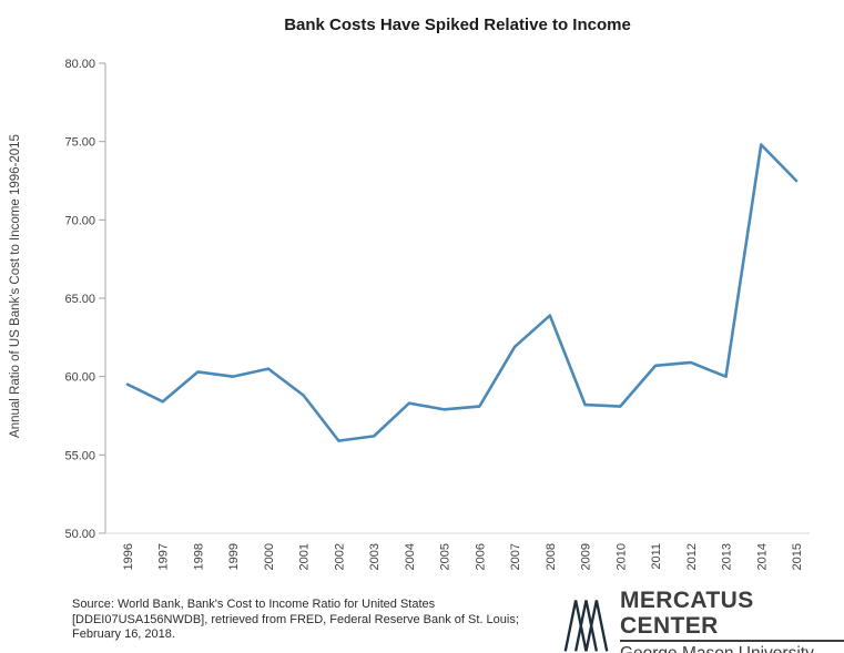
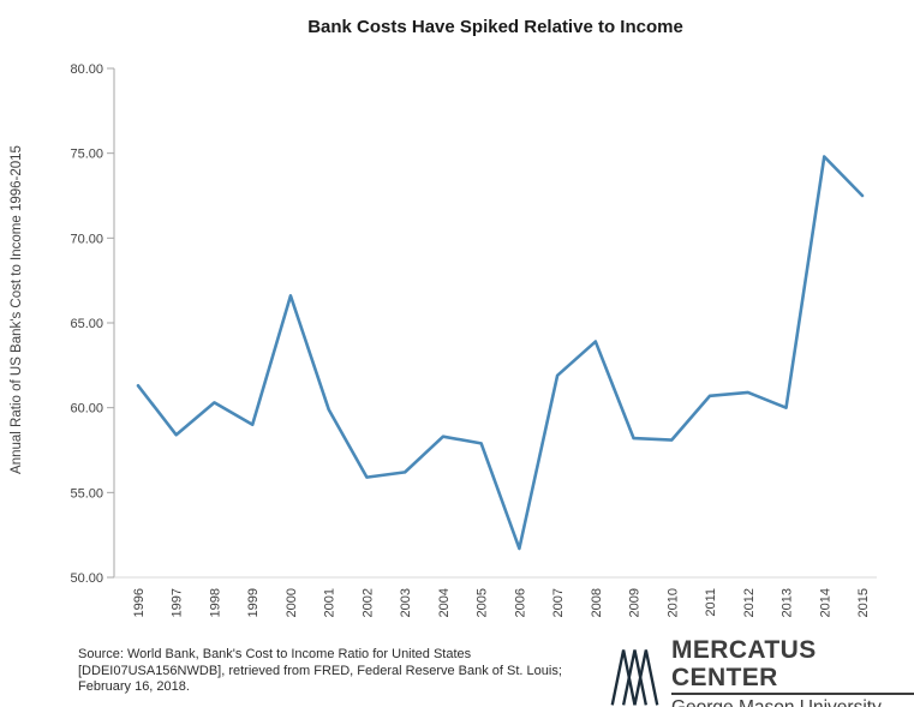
1996: 59.5 -> 61.3
1999: 60.0 -> 59.0
2000: 60.5 -> 66.6
2001: 58.8 -> 59.9
2006: 58.1 -> 51.7
